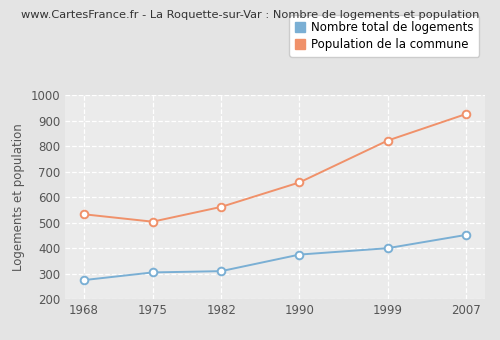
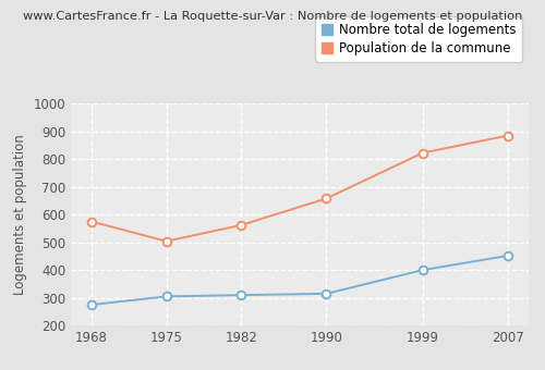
Population de la commune/1968: 533 -> 575
Nombre total de logements/1990: 375 -> 315
Population de la commune/2007: 926 -> 885
